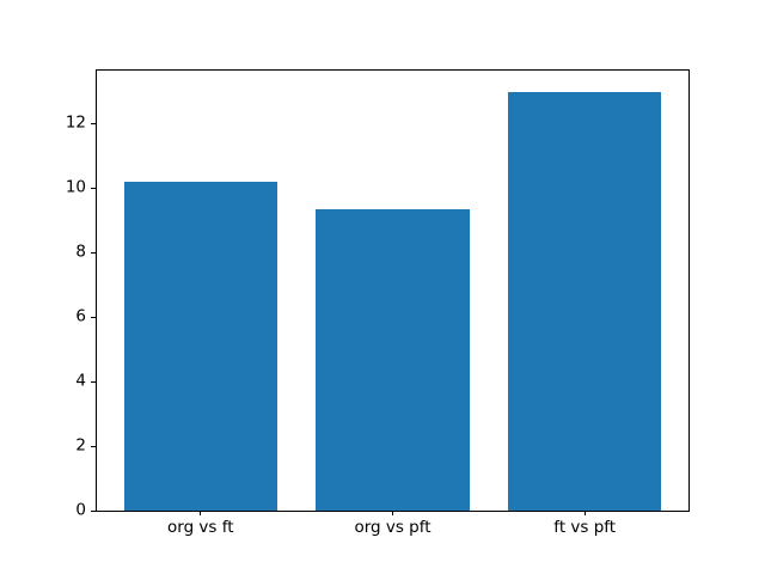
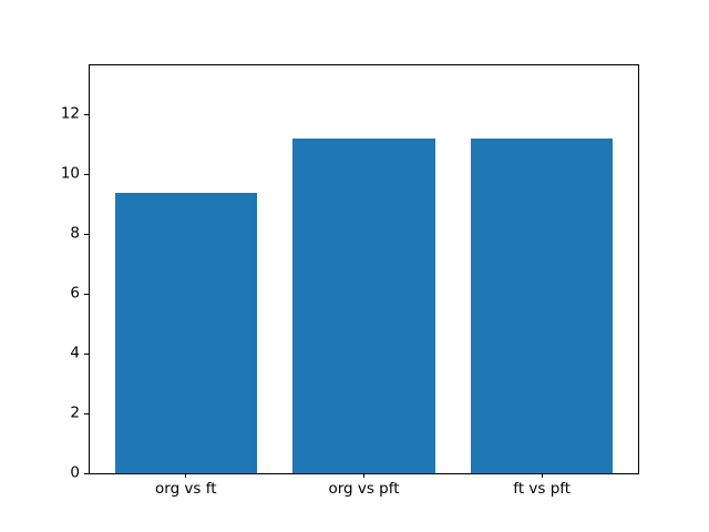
org vs ft: 10.2 -> 9.4
org vs pft: 9.3 -> 11.2
ft vs pft: 13.0 -> 11.2
